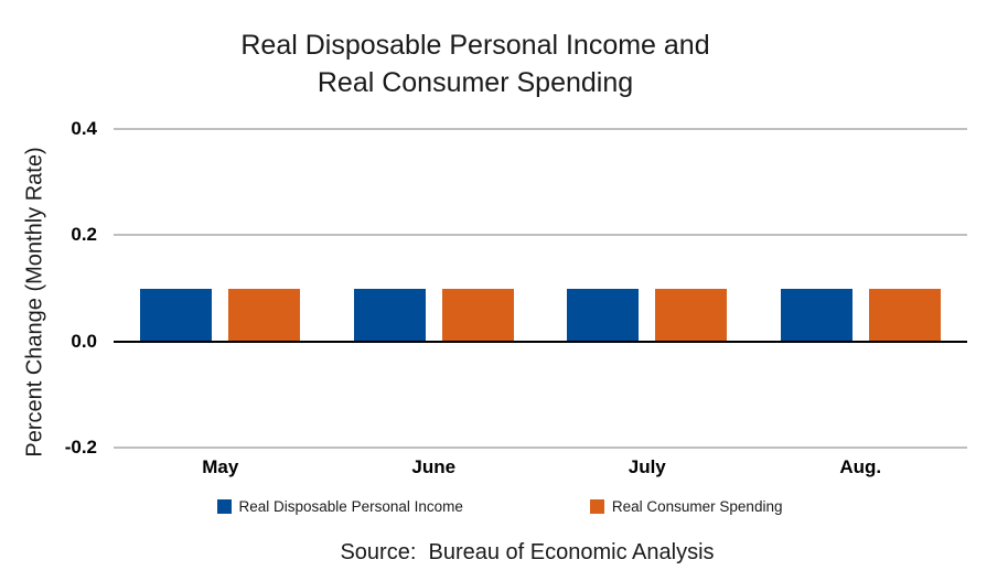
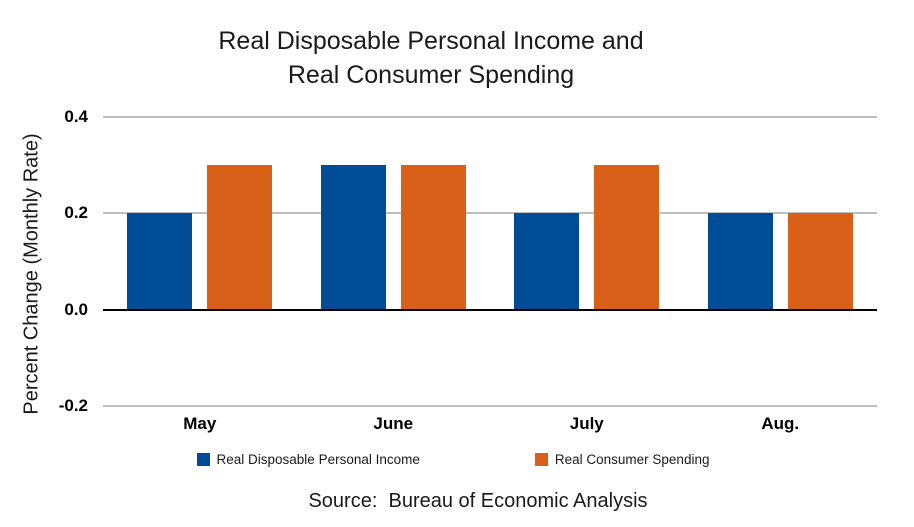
Real Disposable Personal Income/May: 0.1 -> 0.2
Real Consumer Spending/May: 0.1 -> 0.3
Real Disposable Personal Income/June: 0.1 -> 0.3
Real Consumer Spending/June: 0.1 -> 0.3
Real Disposable Personal Income/July: 0.1 -> 0.2
Real Consumer Spending/July: 0.1 -> 0.3
Real Disposable Personal Income/Aug.: 0.1 -> 0.2
Real Consumer Spending/Aug.: 0.1 -> 0.2
